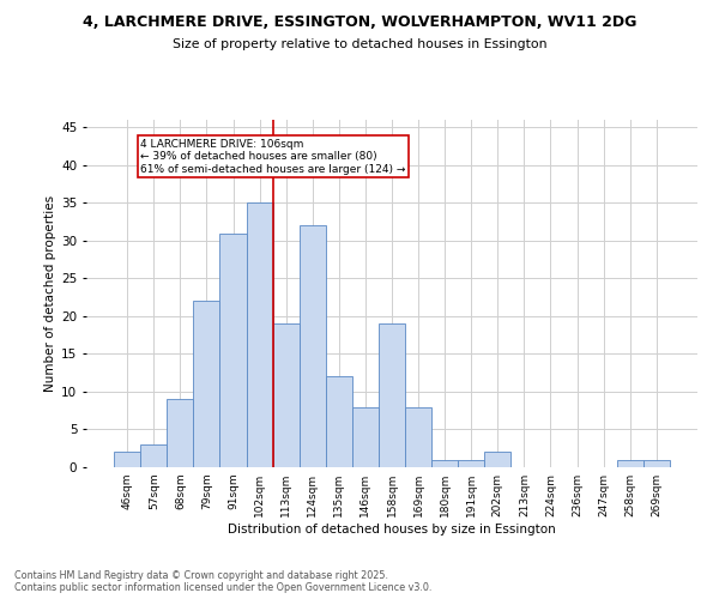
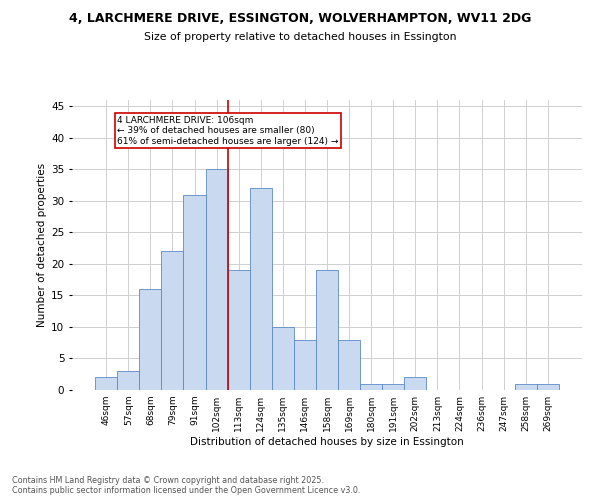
68sqm: 9 -> 16
135sqm: 12 -> 10
